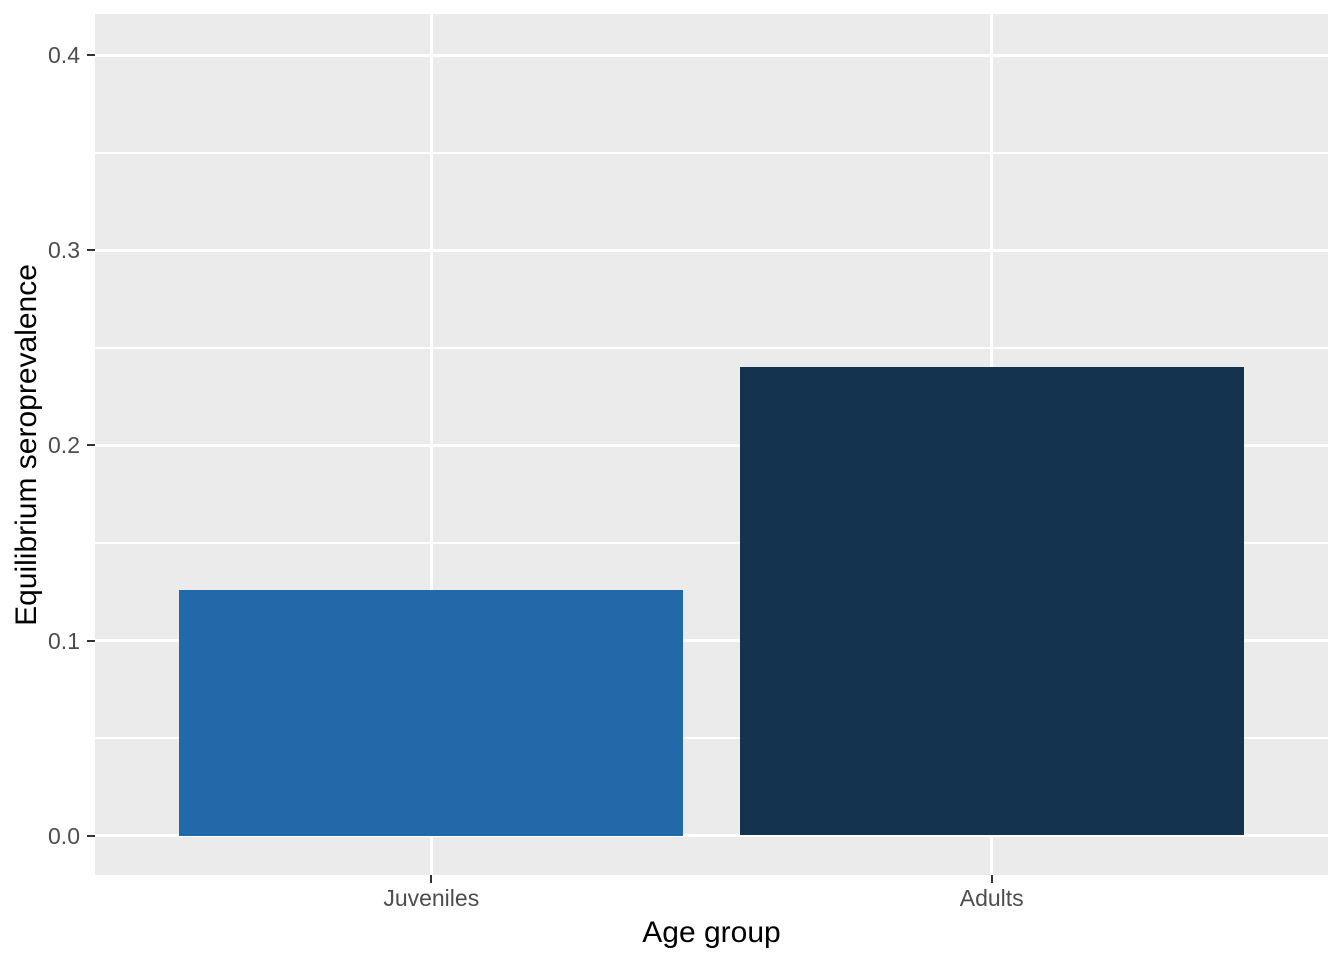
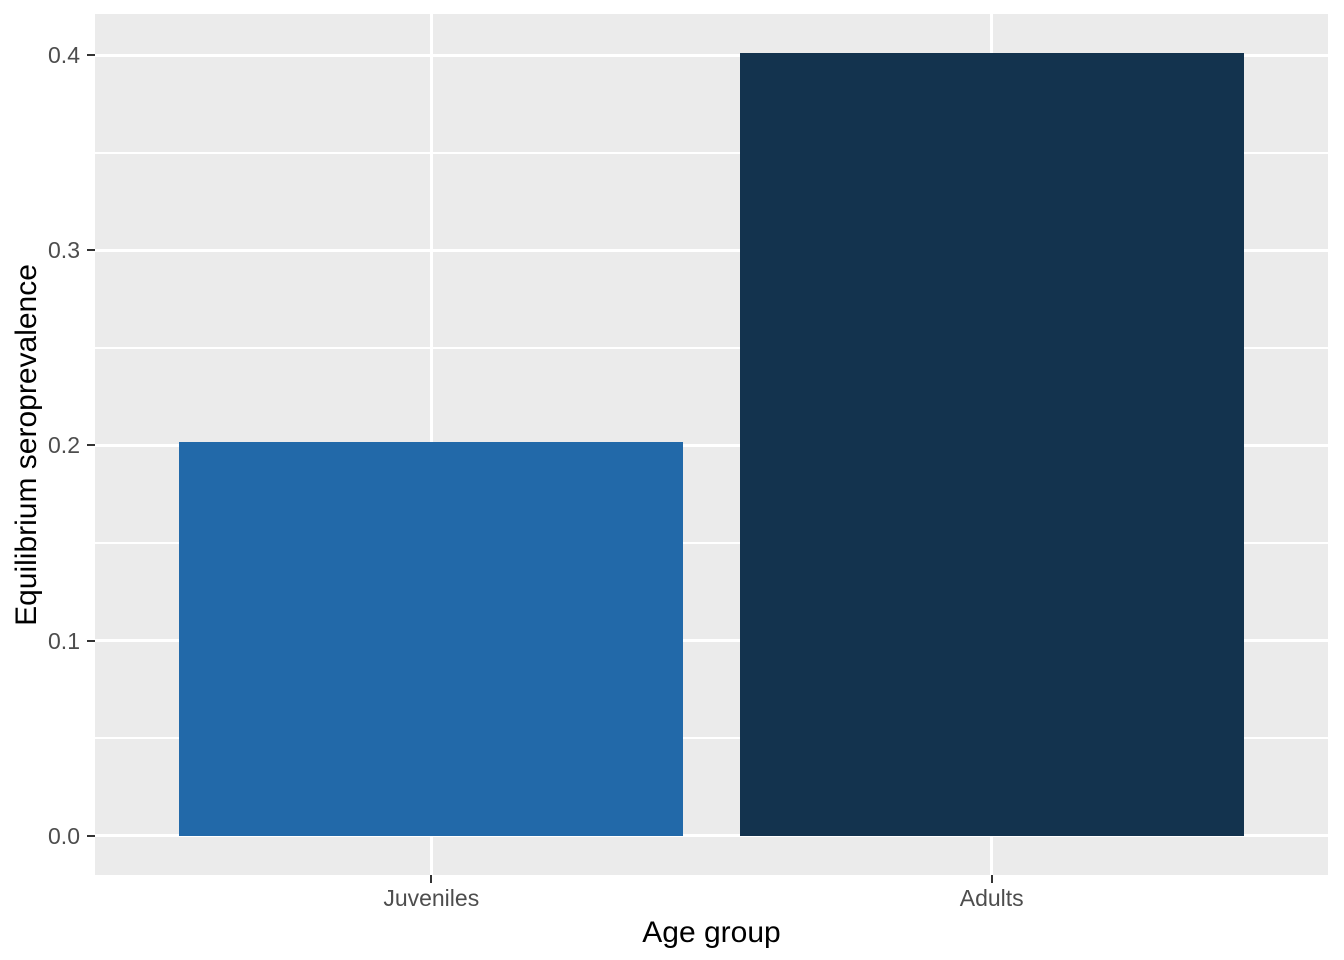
Juveniles: 0.126 -> 0.202
Adults: 0.240 -> 0.401
